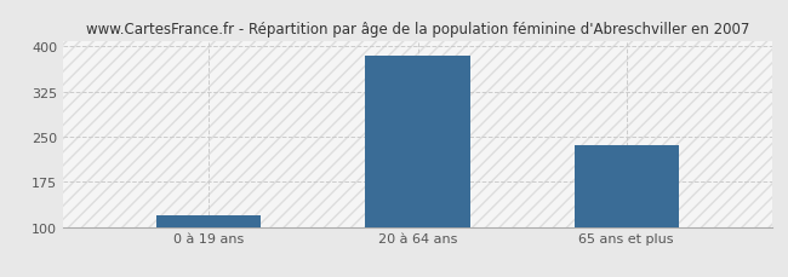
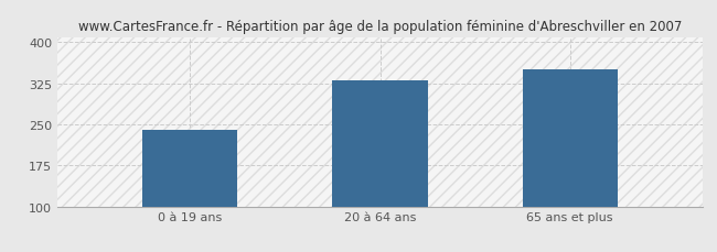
0 à 19 ans: 120 -> 240
20 à 64 ans: 385 -> 330
65 ans et plus: 235 -> 350
